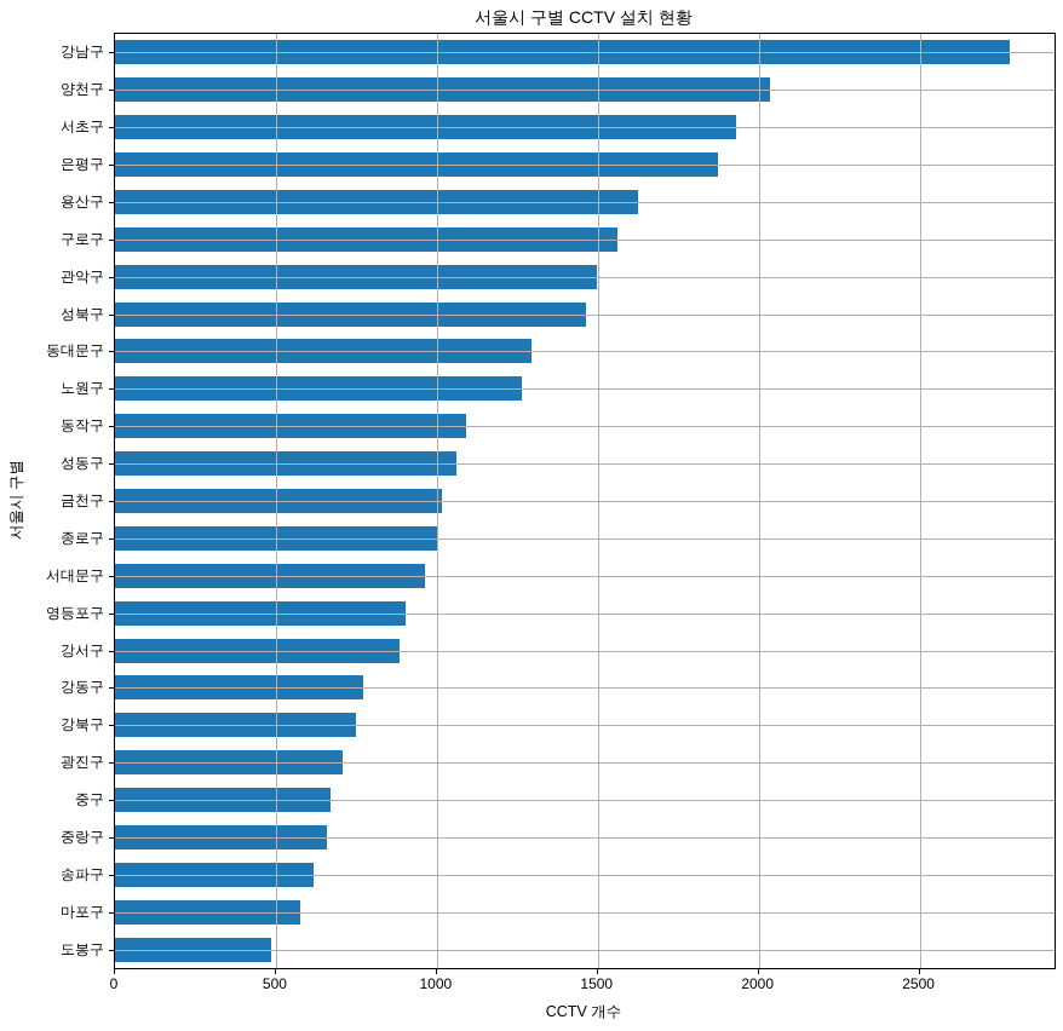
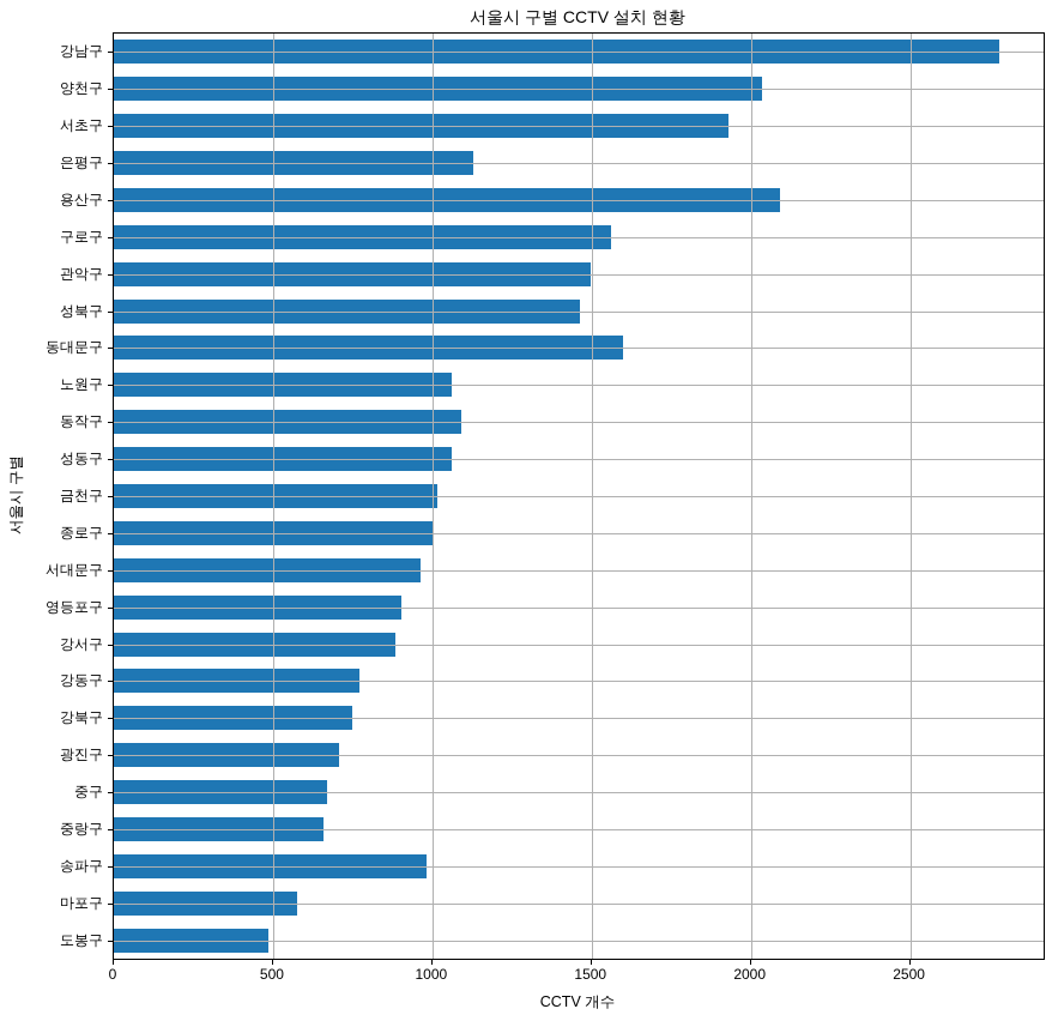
은평구: 1870 -> 1130
용산구: 1620 -> 2090
동대문구: 1290 -> 1600
노원구: 1260 -> 1060
송파구: 620 -> 980
